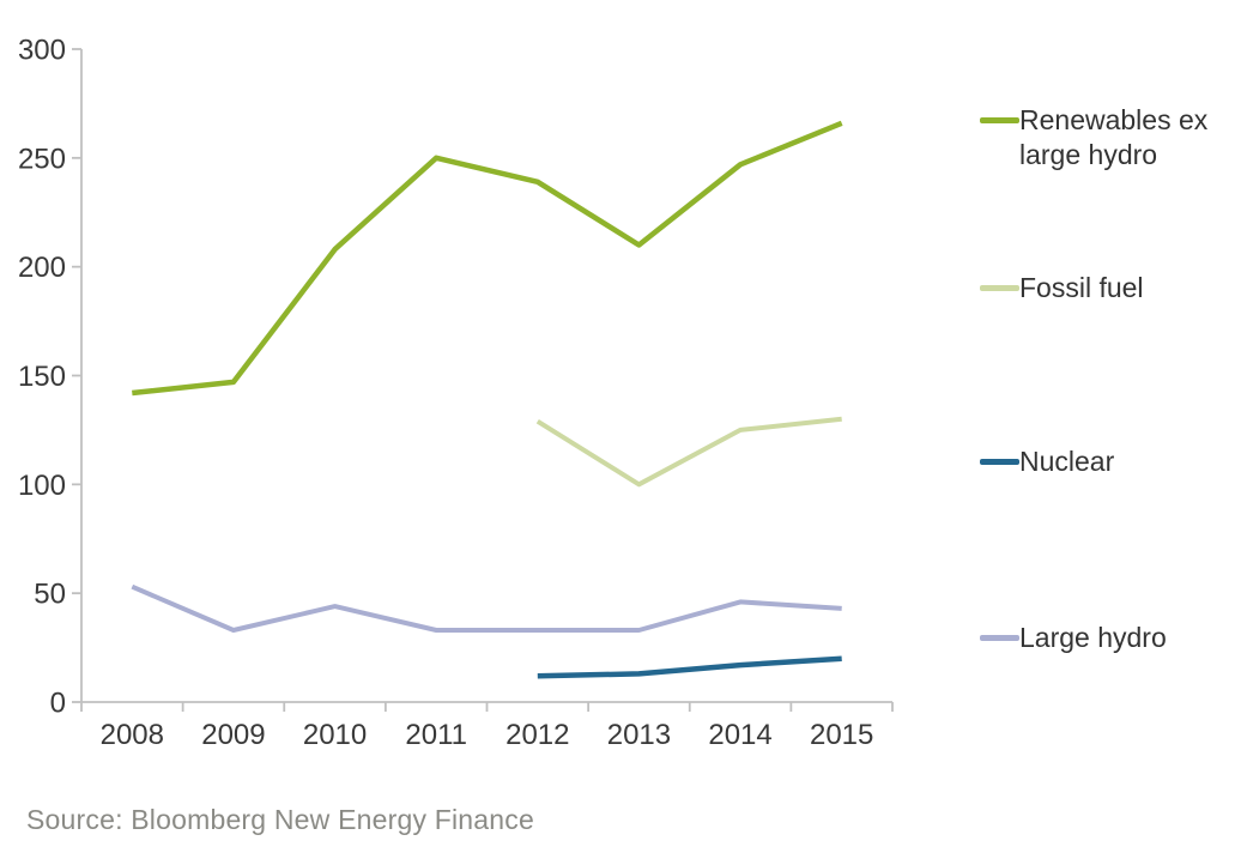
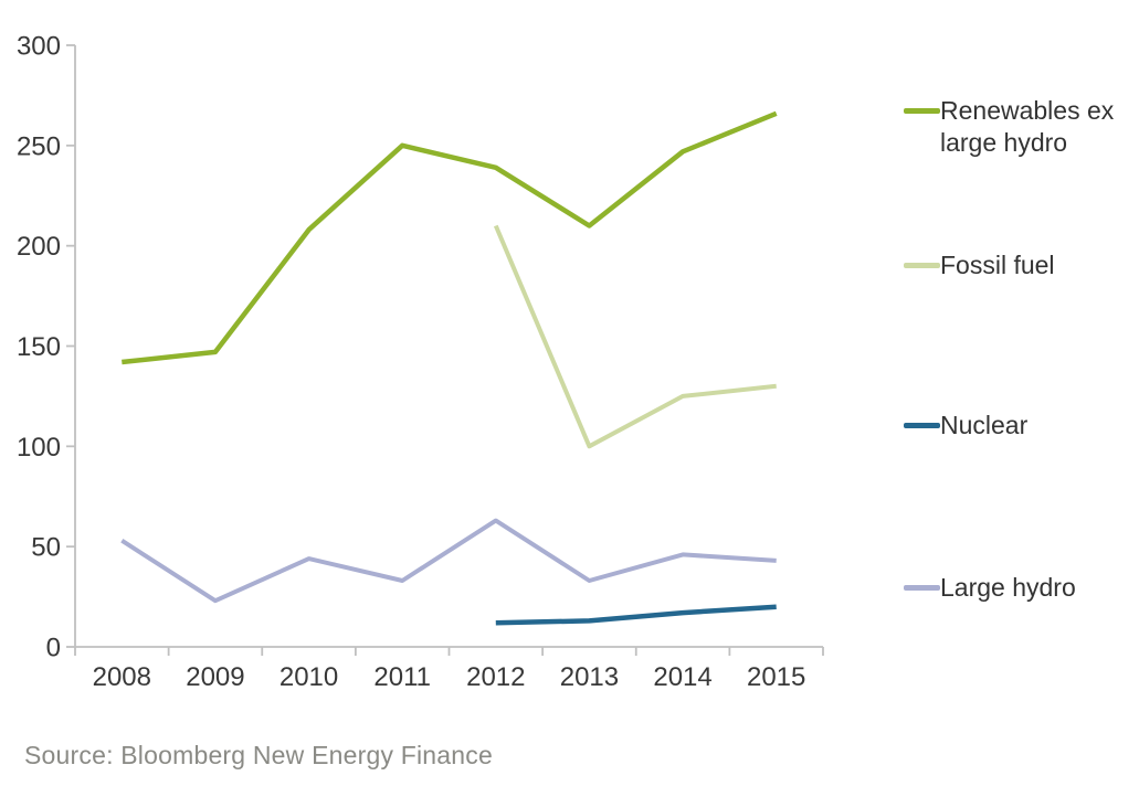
Large hydro/2009: 33 -> 23
Fossil fuel/2012: 129 -> 210
Large hydro/2012: 33 -> 63
